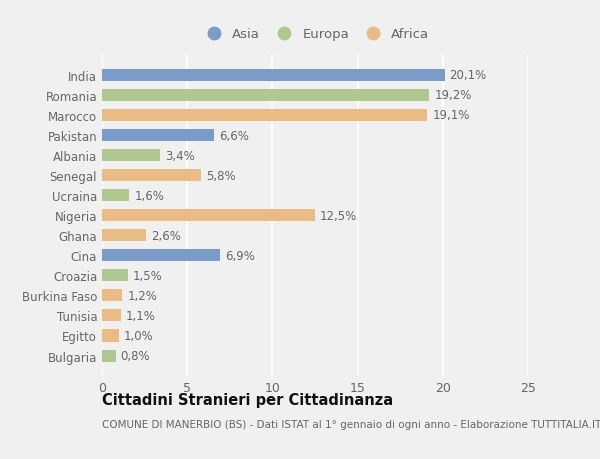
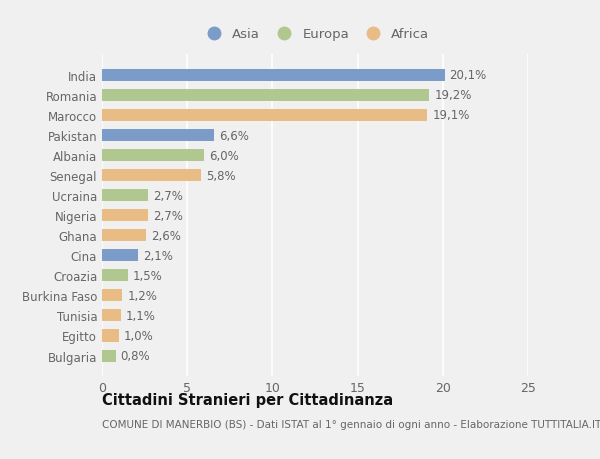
Albania: 3,4% -> 6,0%
Ucraina: 1,6% -> 2,7%
Nigeria: 12,5% -> 2,7%
Cina: 6,9% -> 2,1%
